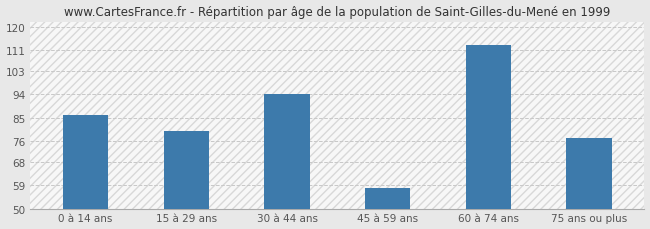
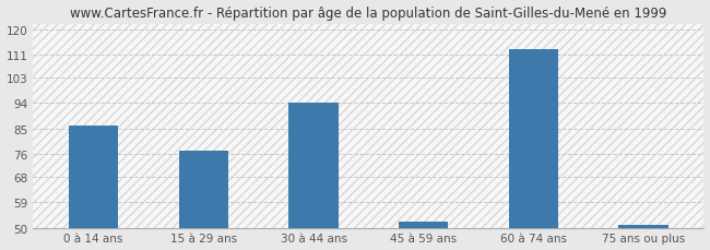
15 à 29 ans: 80 -> 77
45 à 59 ans: 58 -> 52
75 ans ou plus: 77 -> 51
